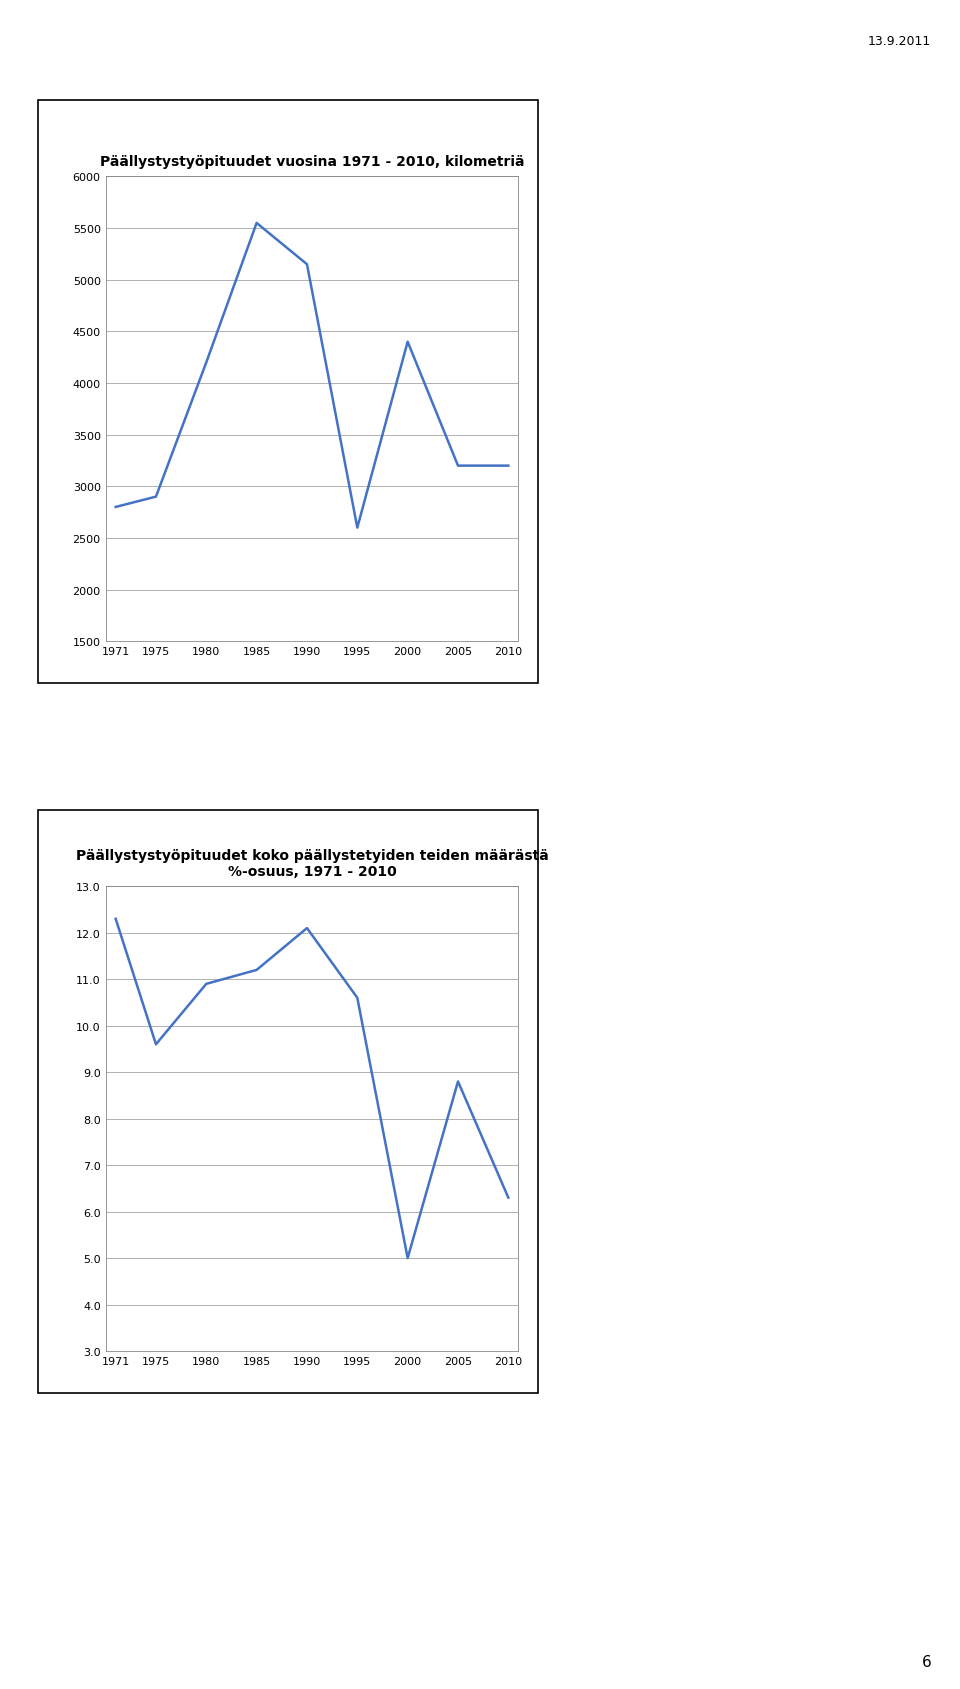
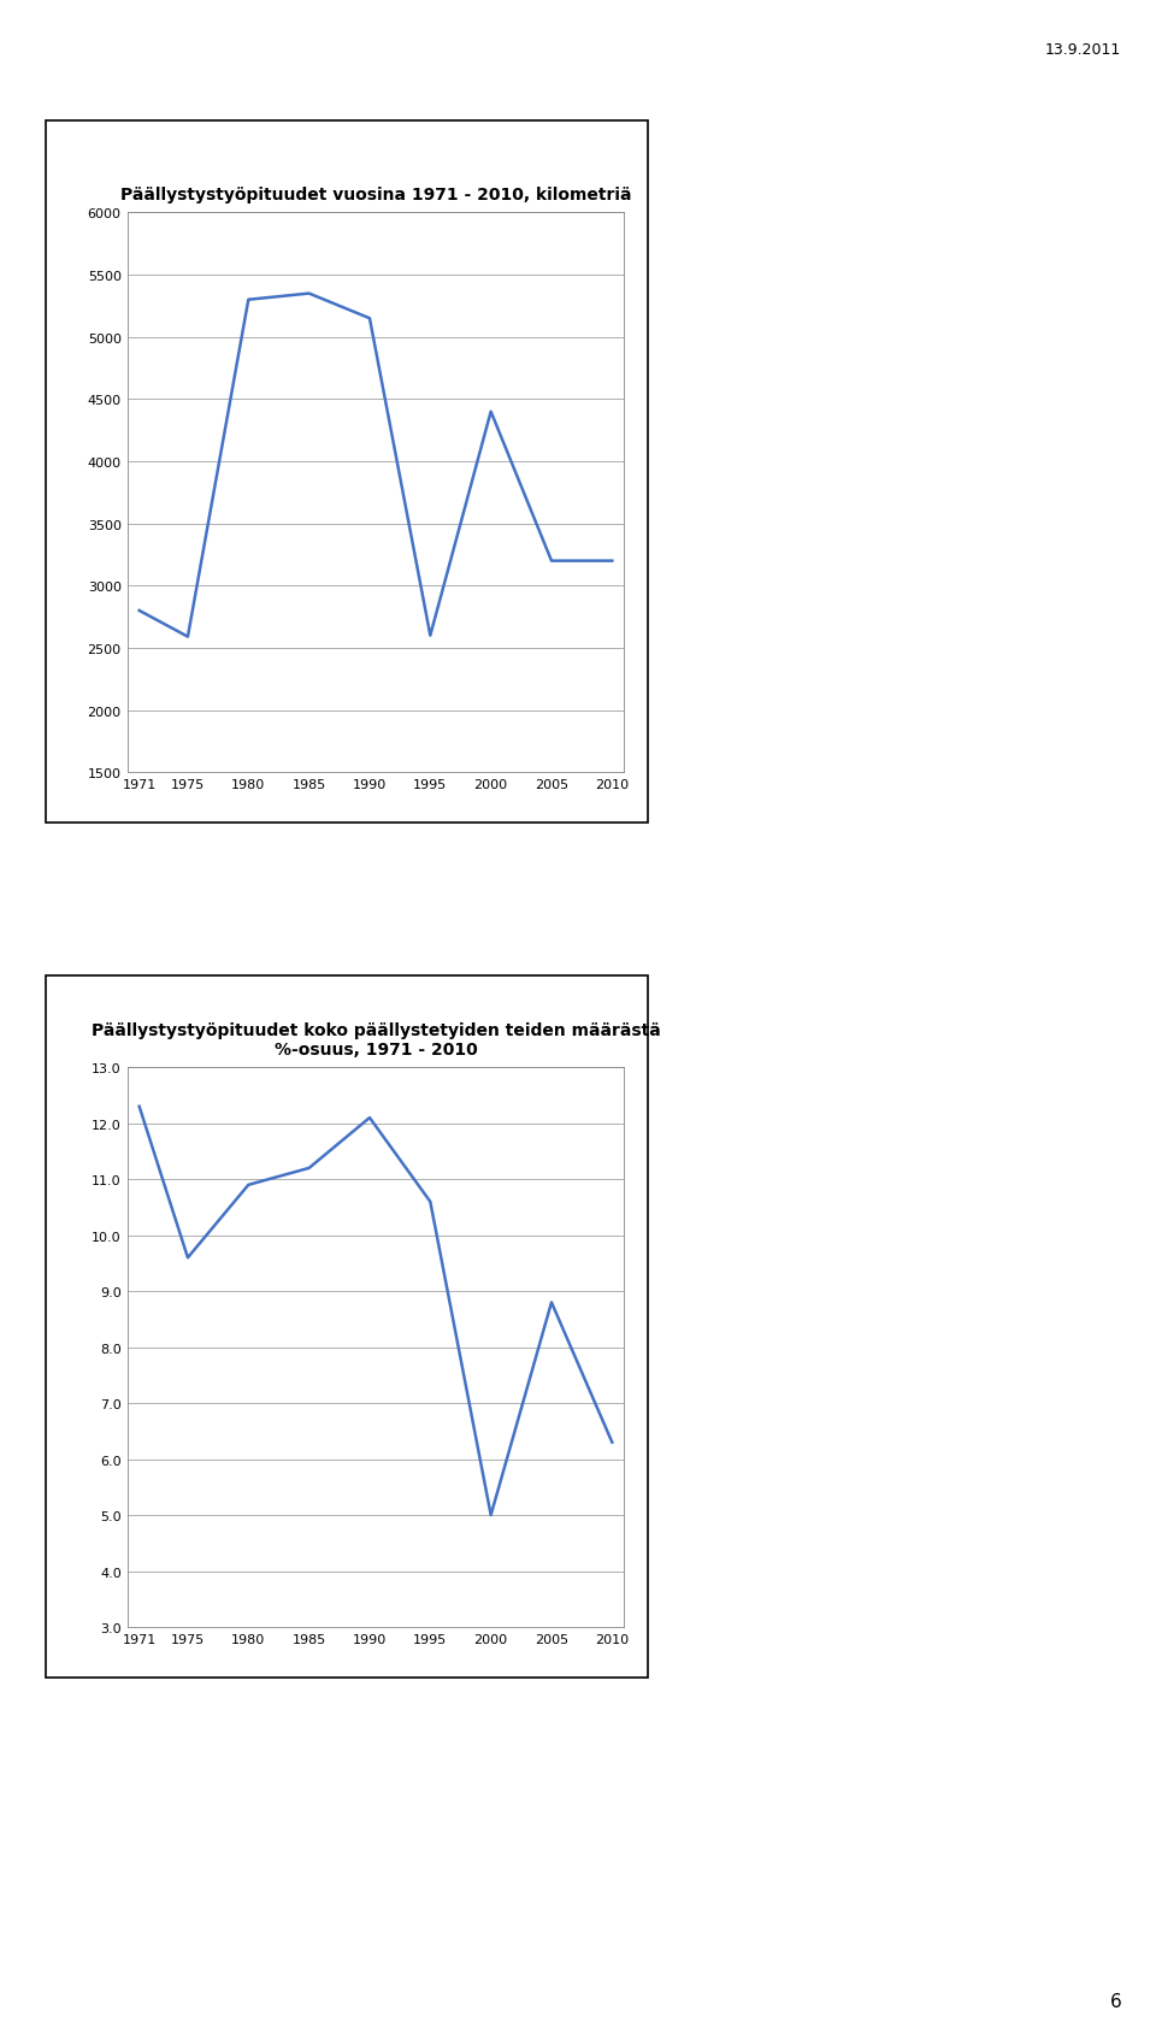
Päällystystyöpituudet vuosina 1971 - 2010, kilometriä/1975: 2900 -> 2590
Päällystystyöpituudet vuosina 1971 - 2010, kilometriä/1980: 4200 -> 5300
Päällystystyöpituudet vuosina 1971 - 2010, kilometriä/1985: 5550 -> 5350
